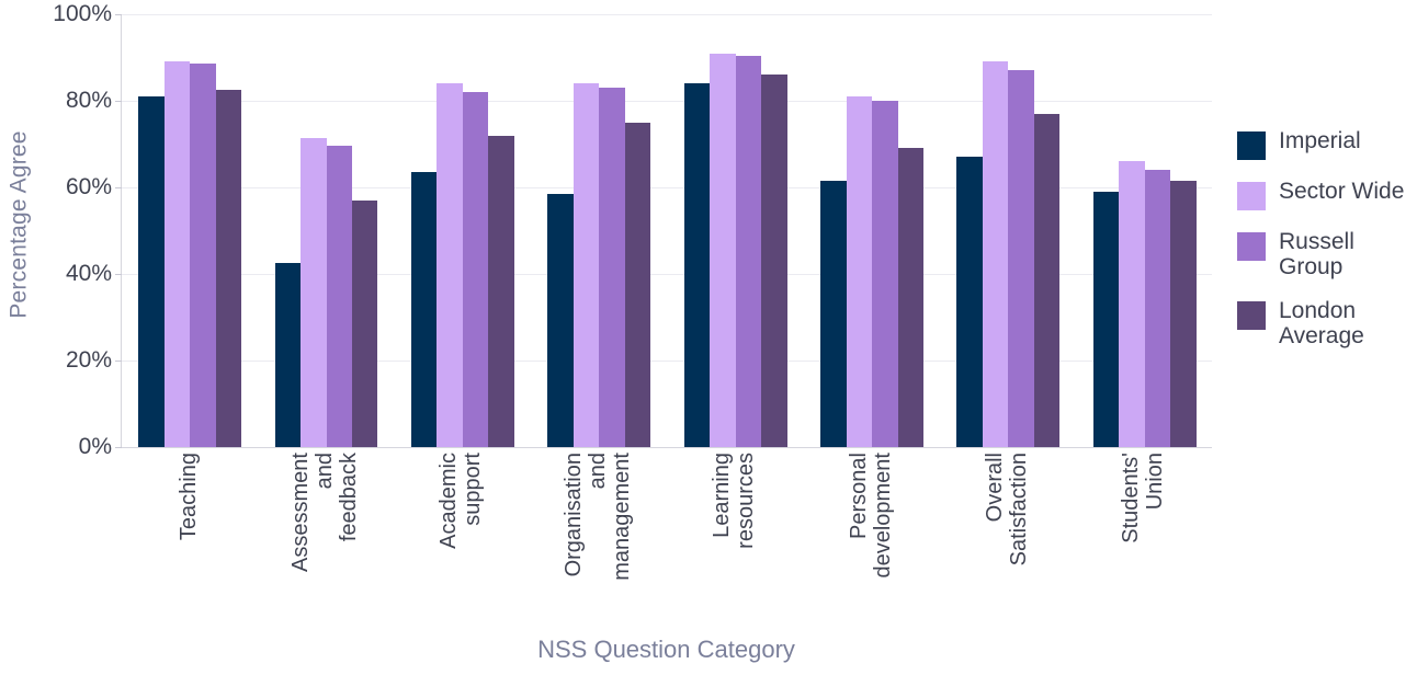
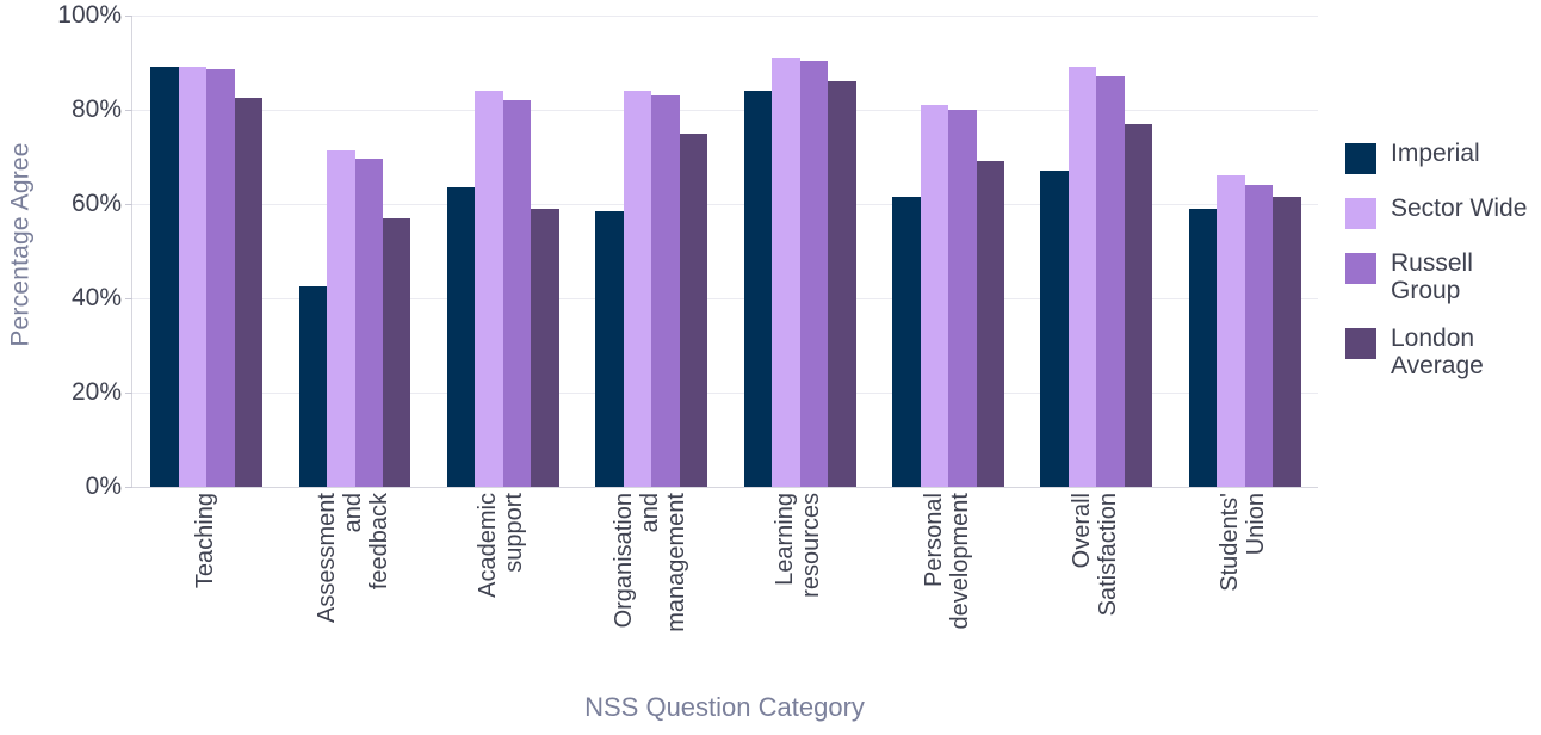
Imperial/Teaching: 81% -> 89%
London Average/Academic support: 72% -> 59%
